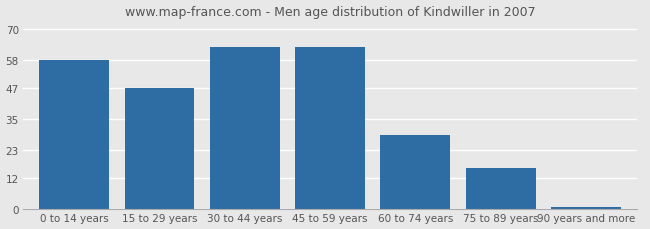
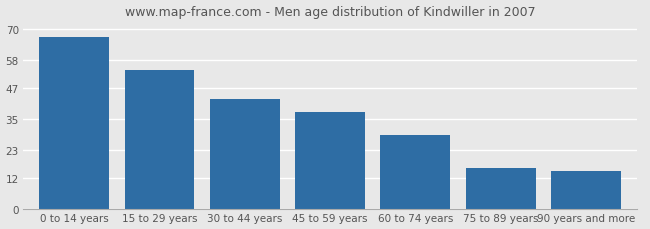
0 to 14 years: 58 -> 67
15 to 29 years: 47 -> 54
30 to 44 years: 63 -> 43
45 to 59 years: 63 -> 38
90 years and more: 1 -> 15
